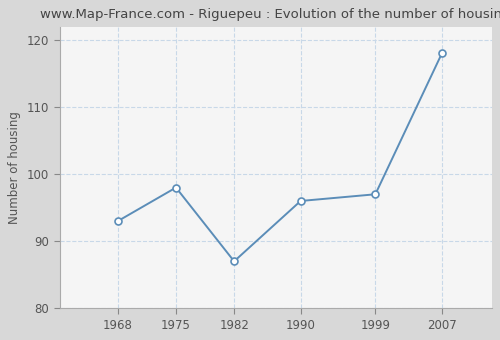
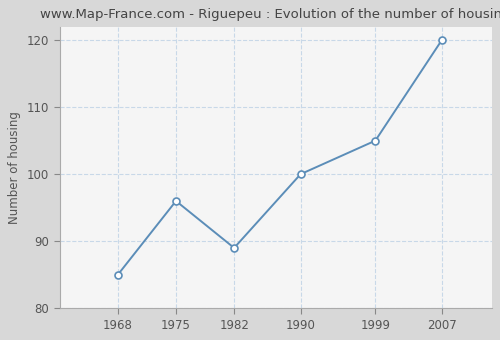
1968: 93 -> 85
1975: 98 -> 96
1982: 87 -> 89
1990: 96 -> 100
1999: 97 -> 105
2007: 118 -> 120
